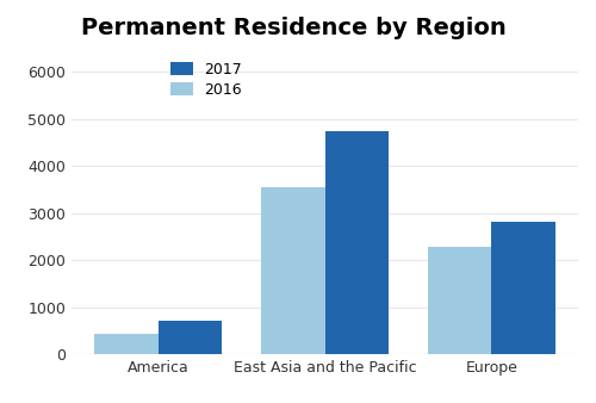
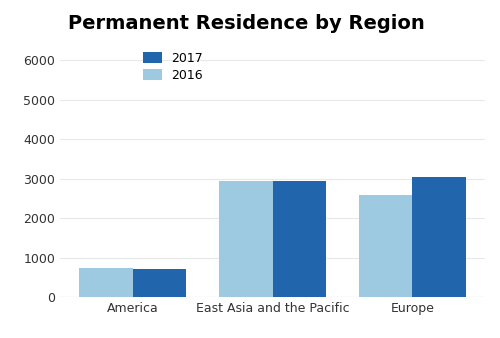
2016/America: 450 -> 750
2016/East Asia and the Pacific: 3550 -> 2950
2017/East Asia and the Pacific: 4750 -> 2950
2016/Europe: 2280 -> 2600
2017/Europe: 2820 -> 3050
